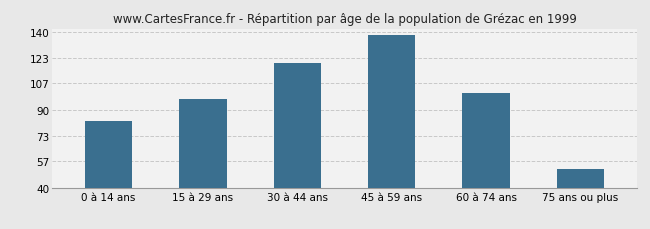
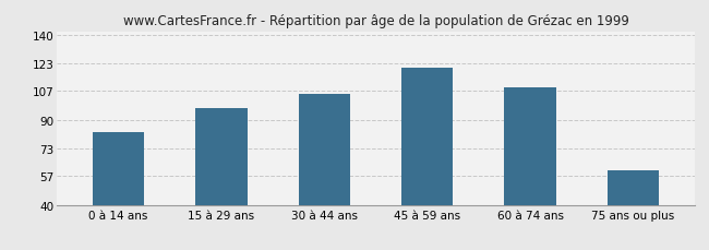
30 à 44 ans: 120 -> 105
45 à 59 ans: 138 -> 121
60 à 74 ans: 101 -> 109
75 ans ou plus: 52 -> 60
